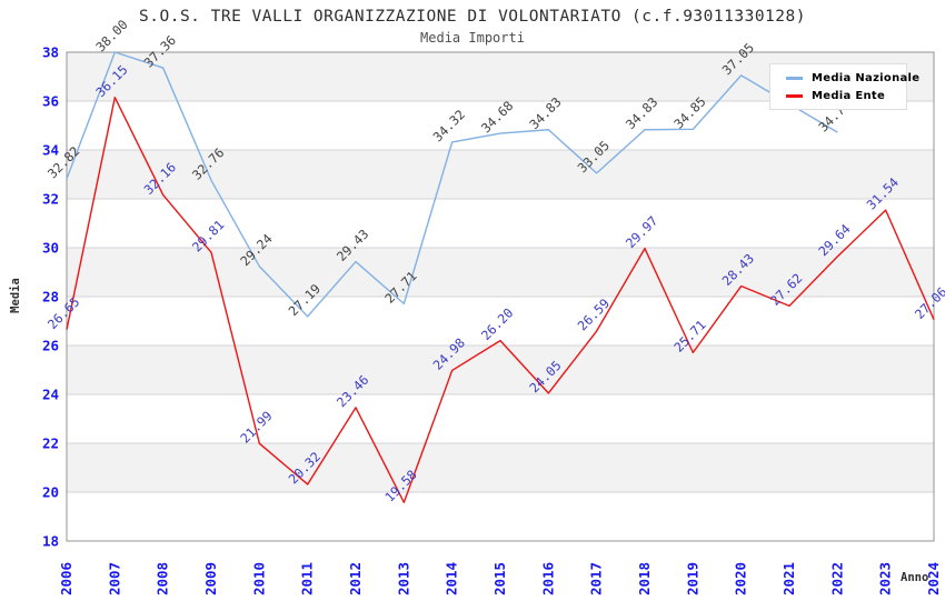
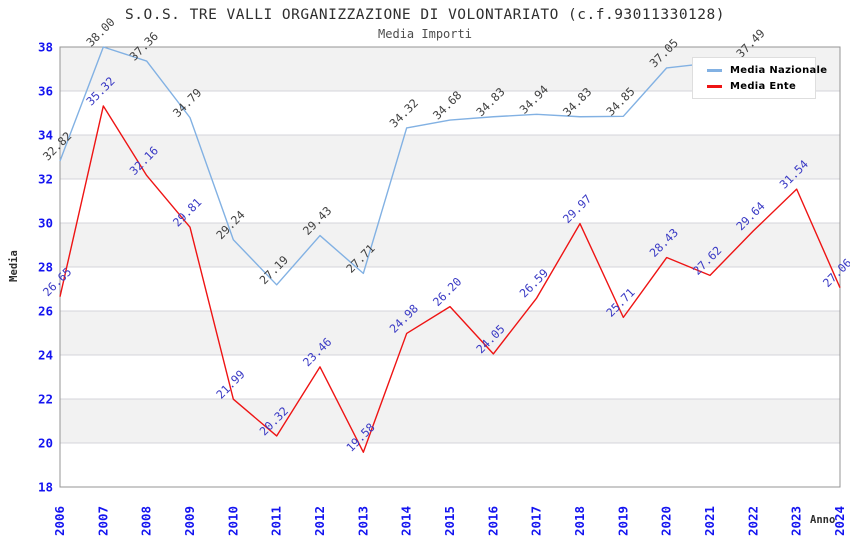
Media Ente/2007: 36.15 -> 35.32
Media Nazionale/2009: 32.76 -> 34.79
Media Nazionale/2017: 33.05 -> 34.94
Media Nazionale/2022: 34.72 -> 37.49
